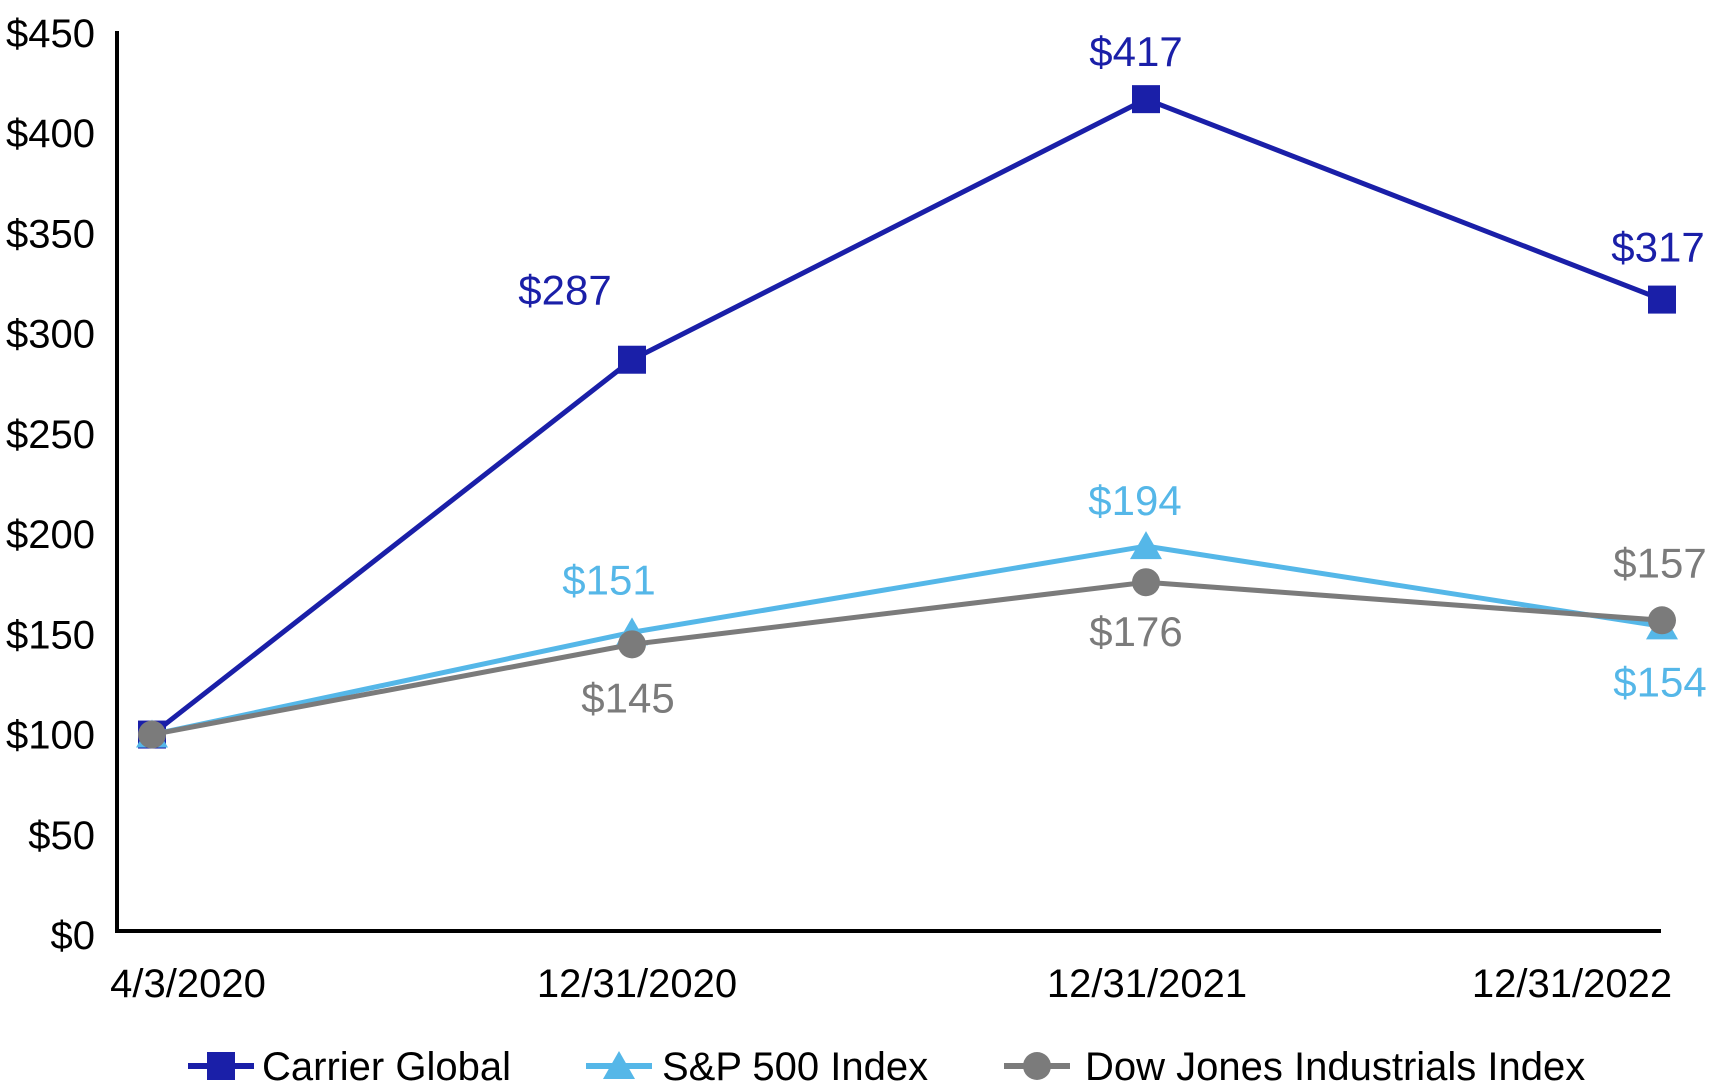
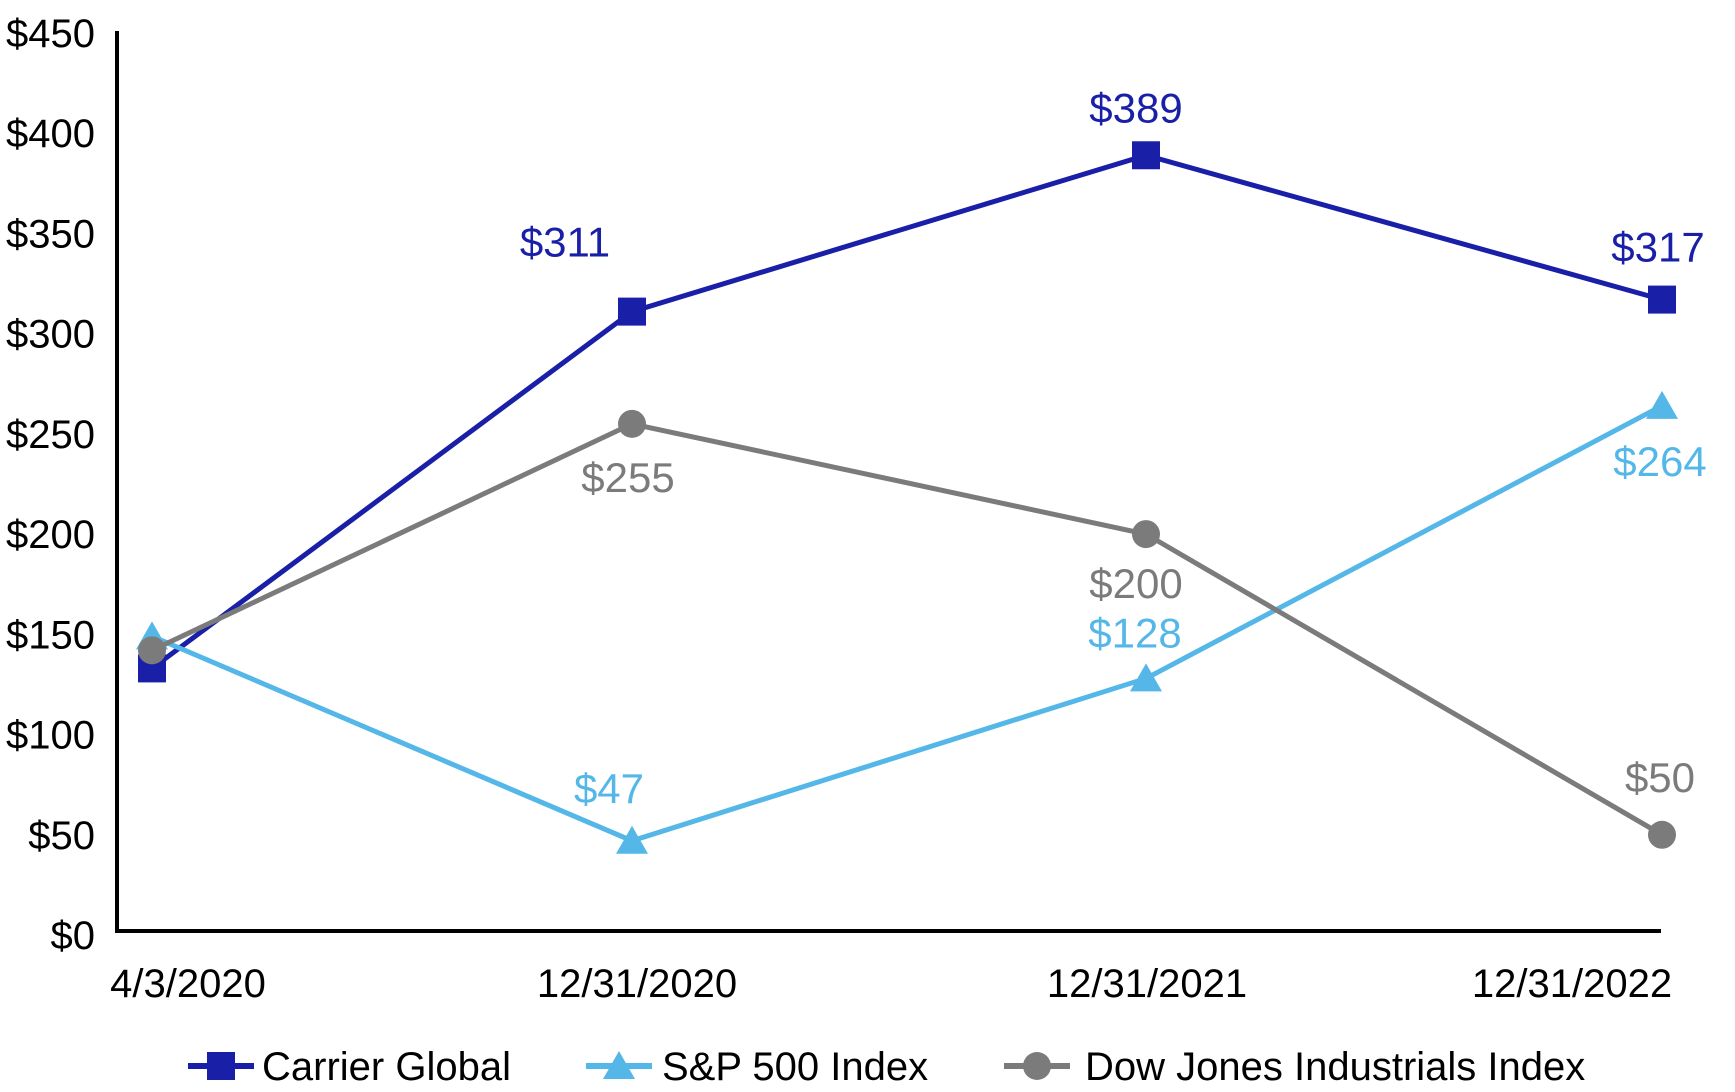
Carrier Global/4/3/2020: $100 -> $133
S&P 500 Index/4/3/2020: $100 -> $149
Dow Jones Industrials Index/4/3/2020: $100 -> $142
Carrier Global/12/31/2020: $287 -> $311
S&P 500 Index/12/31/2020: $151 -> $47
Dow Jones Industrials Index/12/31/2020: $145 -> $255
Carrier Global/12/31/2021: $417 -> $389
S&P 500 Index/12/31/2021: $194 -> $128
Dow Jones Industrials Index/12/31/2021: $176 -> $200
S&P 500 Index/12/31/2022: $154 -> $264
Dow Jones Industrials Index/12/31/2022: $157 -> $50
